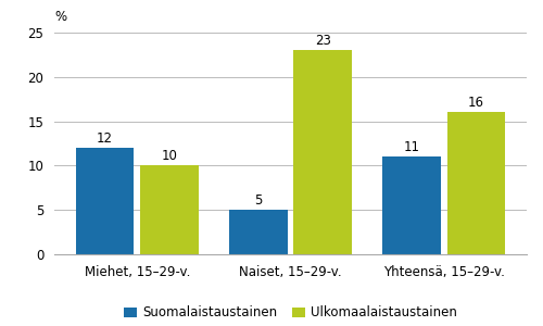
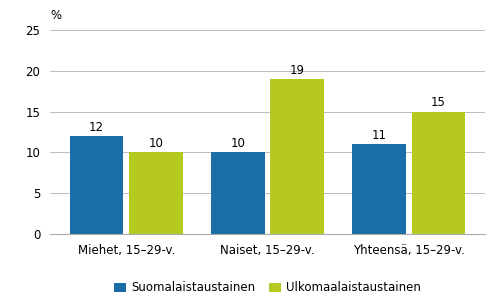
Suomalaistaustainen/Naiset, 15–29-v.: 5 -> 10
Ulkomaalaistaustainen/Naiset, 15–29-v.: 23 -> 19
Ulkomaalaistaustainen/Yhteensä, 15–29-v.: 16 -> 15
